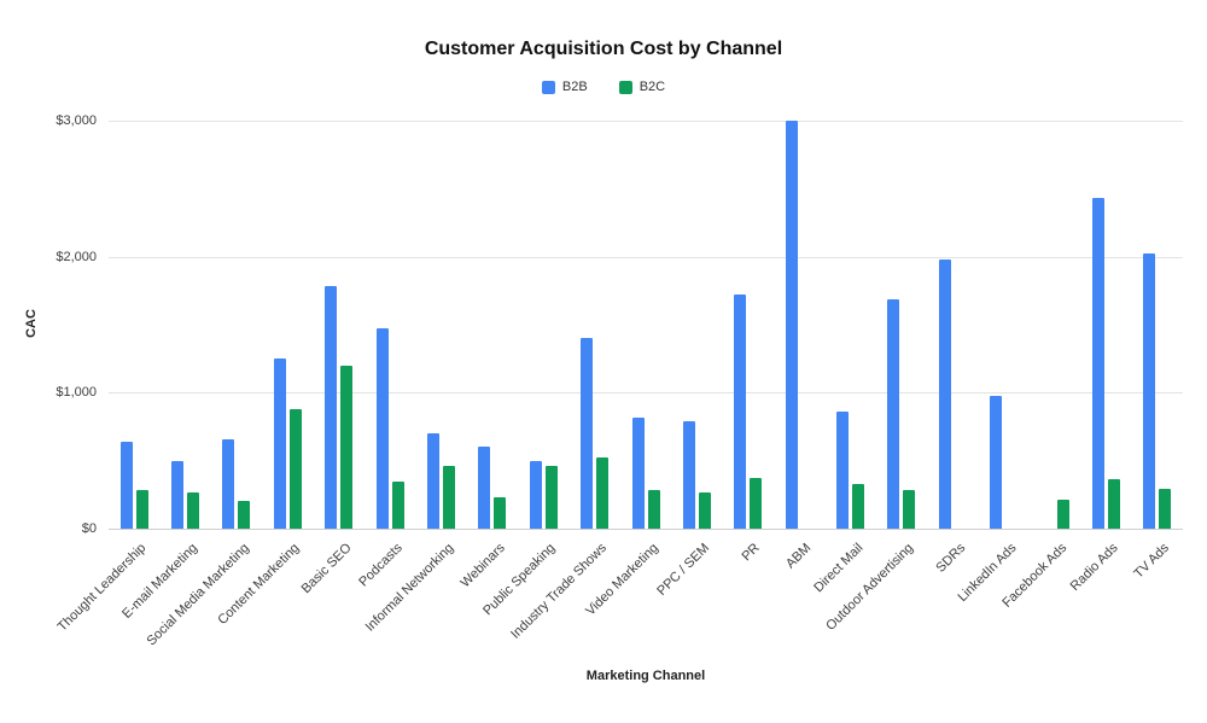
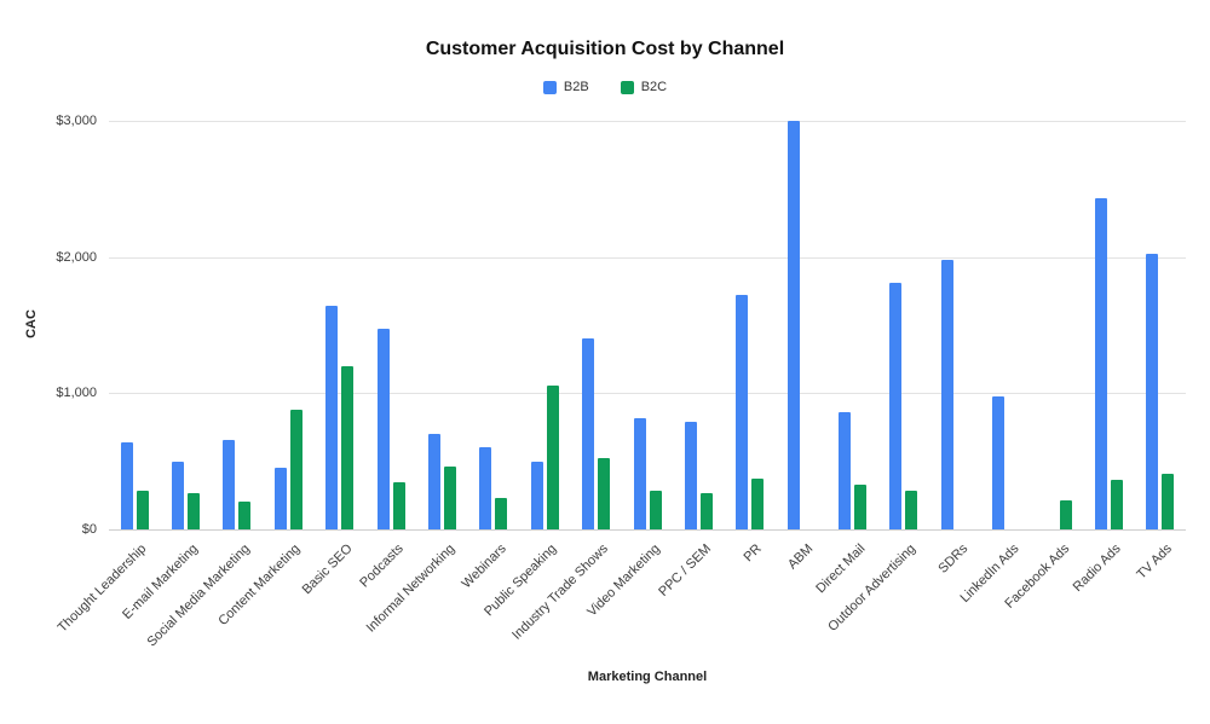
B2B/Content Marketing: $1250 -> $450
B2B/Basic SEO: $1780 -> $1640
B2C/Public Speaking: $460 -> $1060
B2B/Outdoor Advertising: $1690 -> $1810
B2C/TV Ads: $290 -> $410
